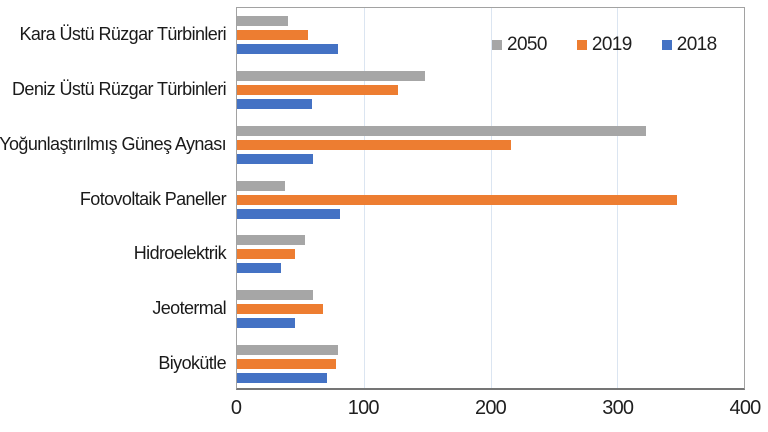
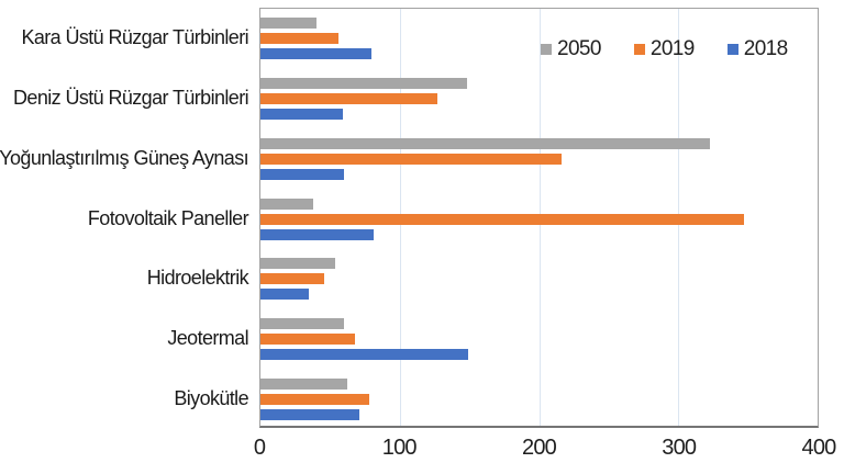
2018/Jeotermal: 46 -> 149
2050/Biyokütle: 80 -> 62
